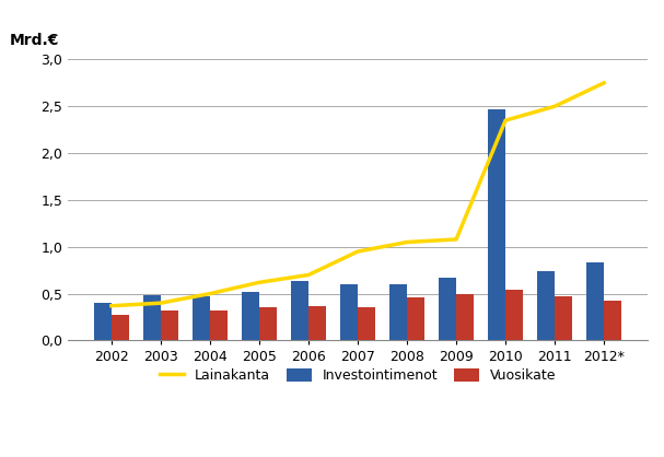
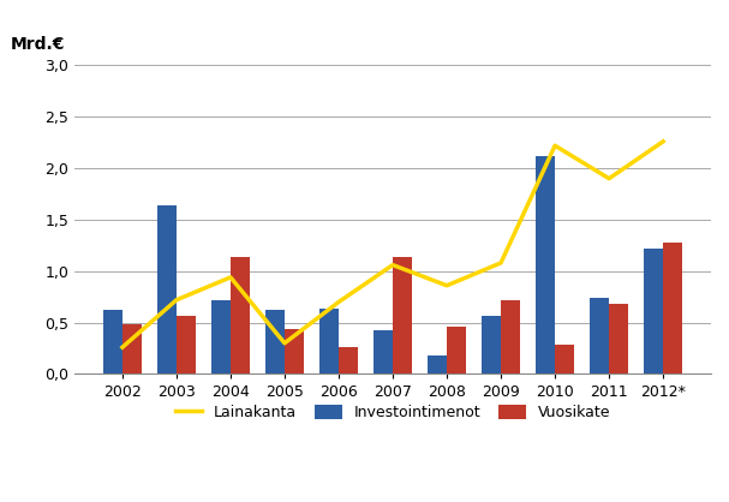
Investointimenot/2002: 0,40 -> 0,62
Lainakanta/2002: 0,37 -> 0,26
Vuosikate/2002: 0,27 -> 0,48
Investointimenot/2003: 0,48 -> 1,64
Lainakanta/2003: 0,40 -> 0,72
Vuosikate/2003: 0,32 -> 0,56
Investointimenot/2004: 0,47 -> 0,72
Lainakanta/2004: 0,50 -> 0,94
Vuosikate/2004: 0,32 -> 1,14
Investointimenot/2005: 0,52 -> 0,62
Lainakanta/2005: 0,62 -> 0,30
Vuosikate/2005: 0,35 -> 0,44
Vuosikate/2006: 0,37 -> 0,26
Investointimenot/2007: 0,60 -> 0,42
Lainakanta/2007: 0,95 -> 1,06
Vuosikate/2007: 0,36 -> 1,14
Investointimenot/2008: 0,60 -> 0,18
Lainakanta/2008: 1,05 -> 0,86
Investointimenot/2009: 0,67 -> 0,56
Vuosikate/2009: 0,49 -> 0,72
Investointimenot/2010: 2,47 -> 2,12
Lainakanta/2010: 2,35 -> 2,22
Vuosikate/2010: 0,54 -> 0,28
Lainakanta/2011: 2,50 -> 1,90
Vuosikate/2011: 0,47 -> 0,68
Investointimenot/2012*: 0,83 -> 1,22
Lainakanta/2012*: 2,75 -> 2,26
Vuosikate/2012*: 0,43 -> 1,28
